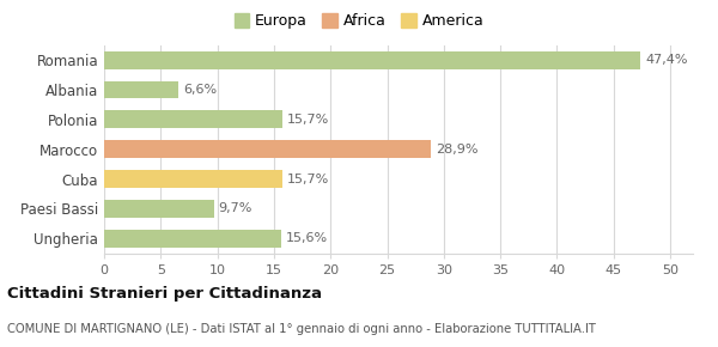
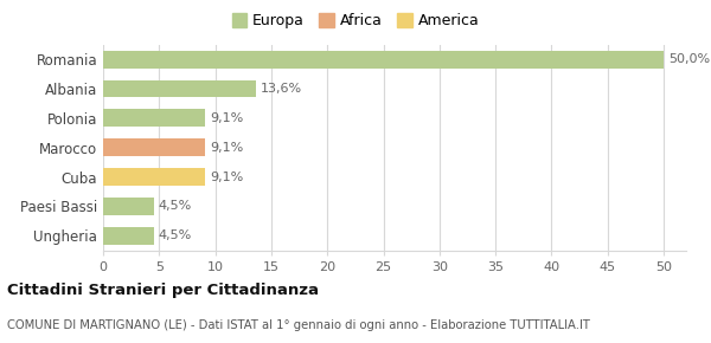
Romania: 47,4% -> 50,0%
Albania: 6,6% -> 13,6%
Polonia: 15,7% -> 9,1%
Marocco: 28,9% -> 9,1%
Cuba: 15,7% -> 9,1%
Paesi Bassi: 9,7% -> 4,5%
Ungheria: 15,6% -> 4,5%
